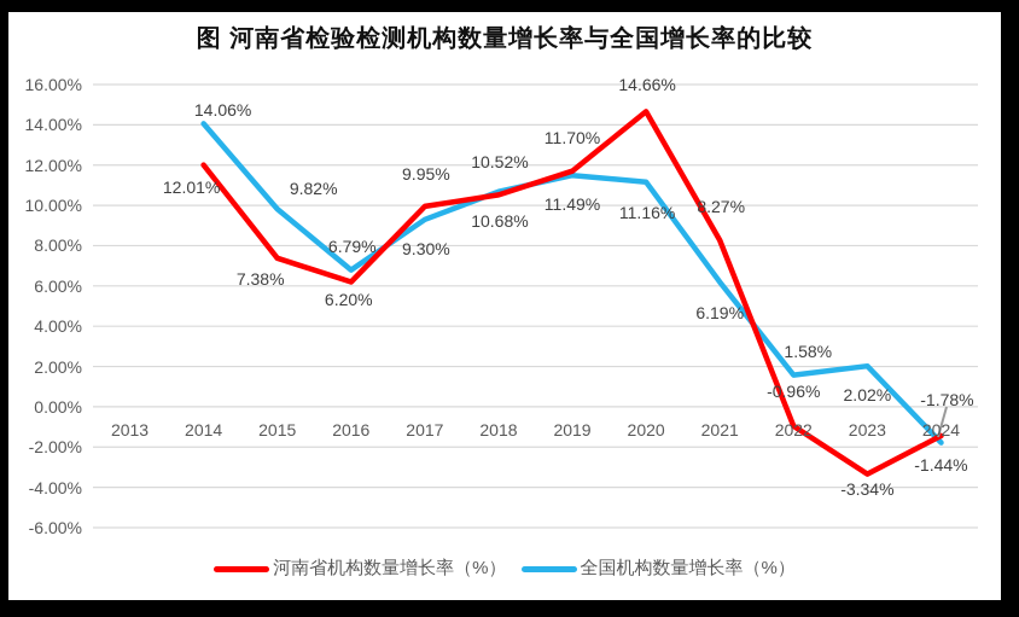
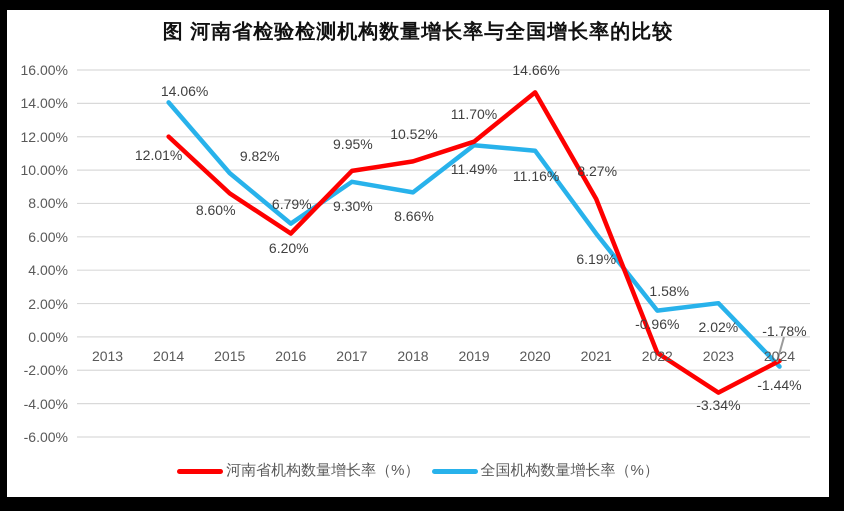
河南省机构数量增长率（%）/2015: 7.38% -> 8.60%
全国机构数量增长率（%）/2018: 10.68% -> 8.66%
